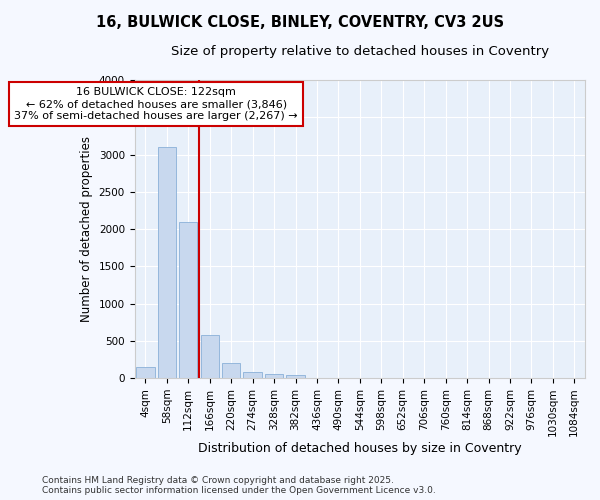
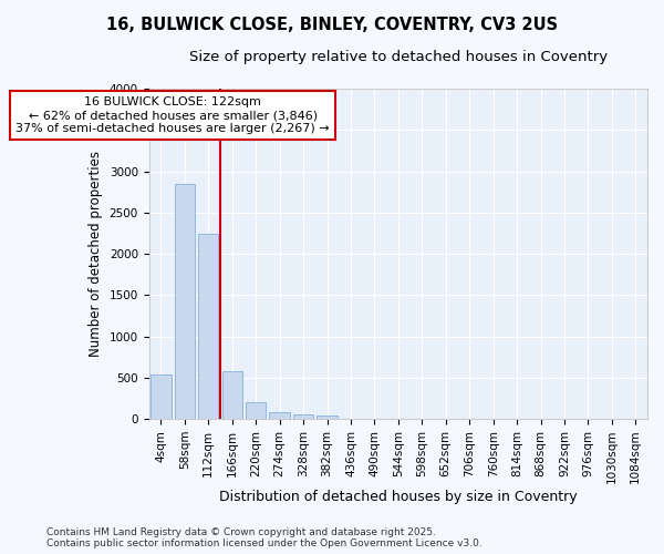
4sqm: 150 -> 540
58sqm: 3100 -> 2840
112sqm: 2090 -> 2240
